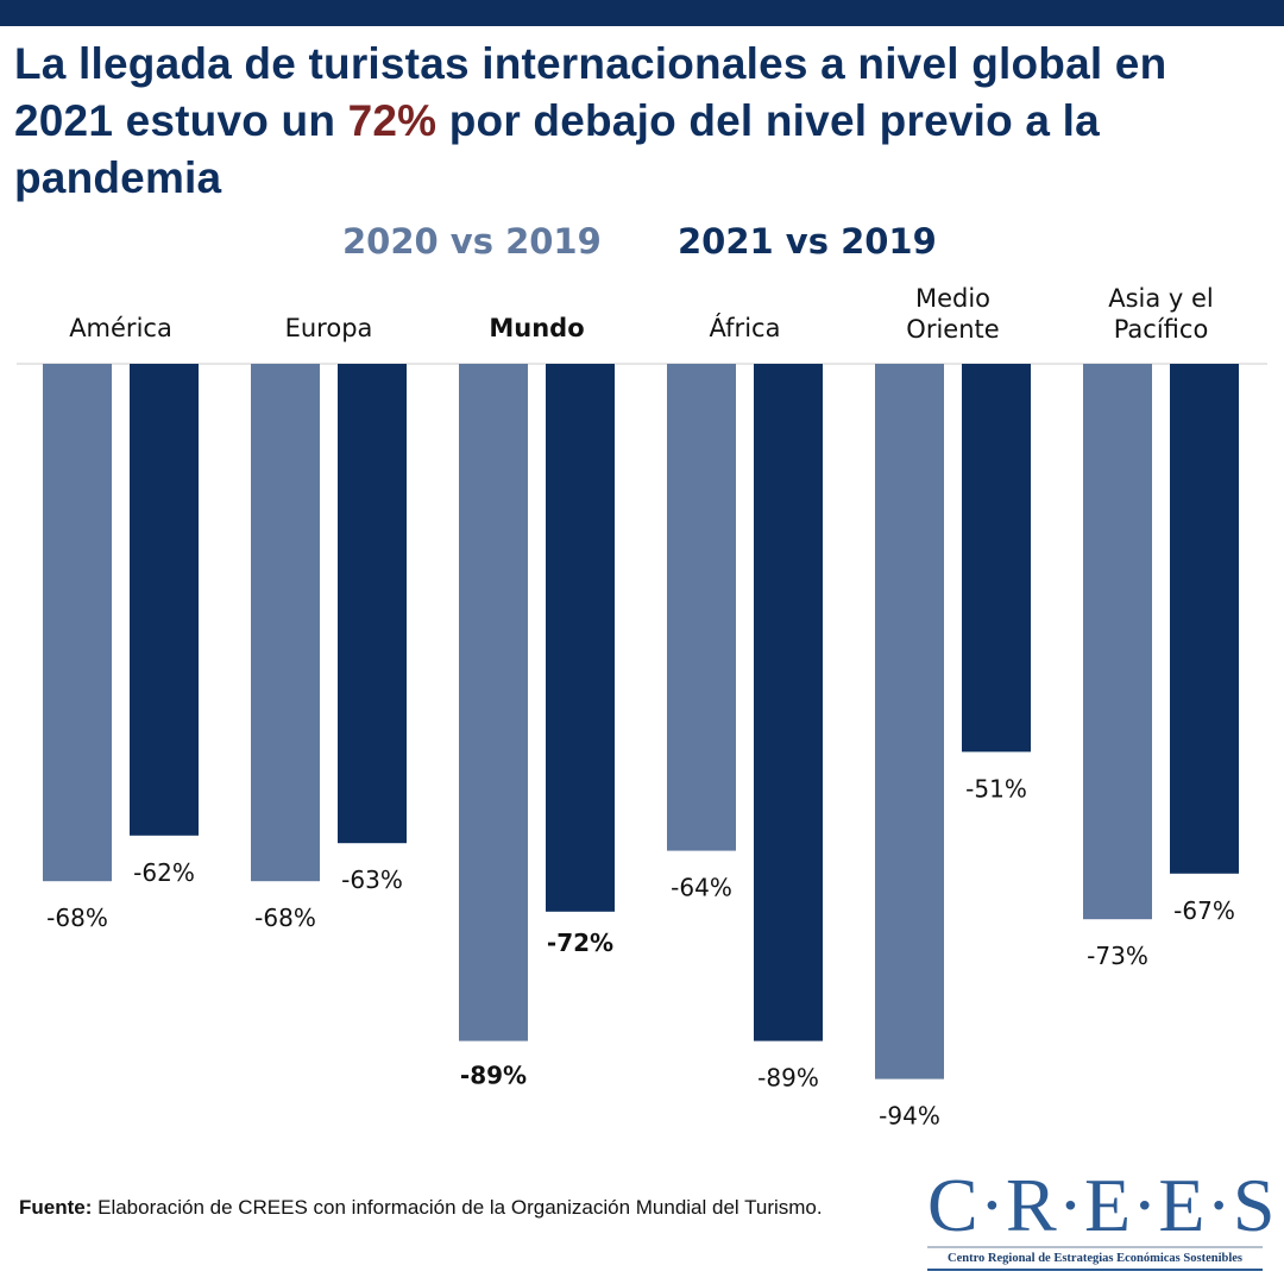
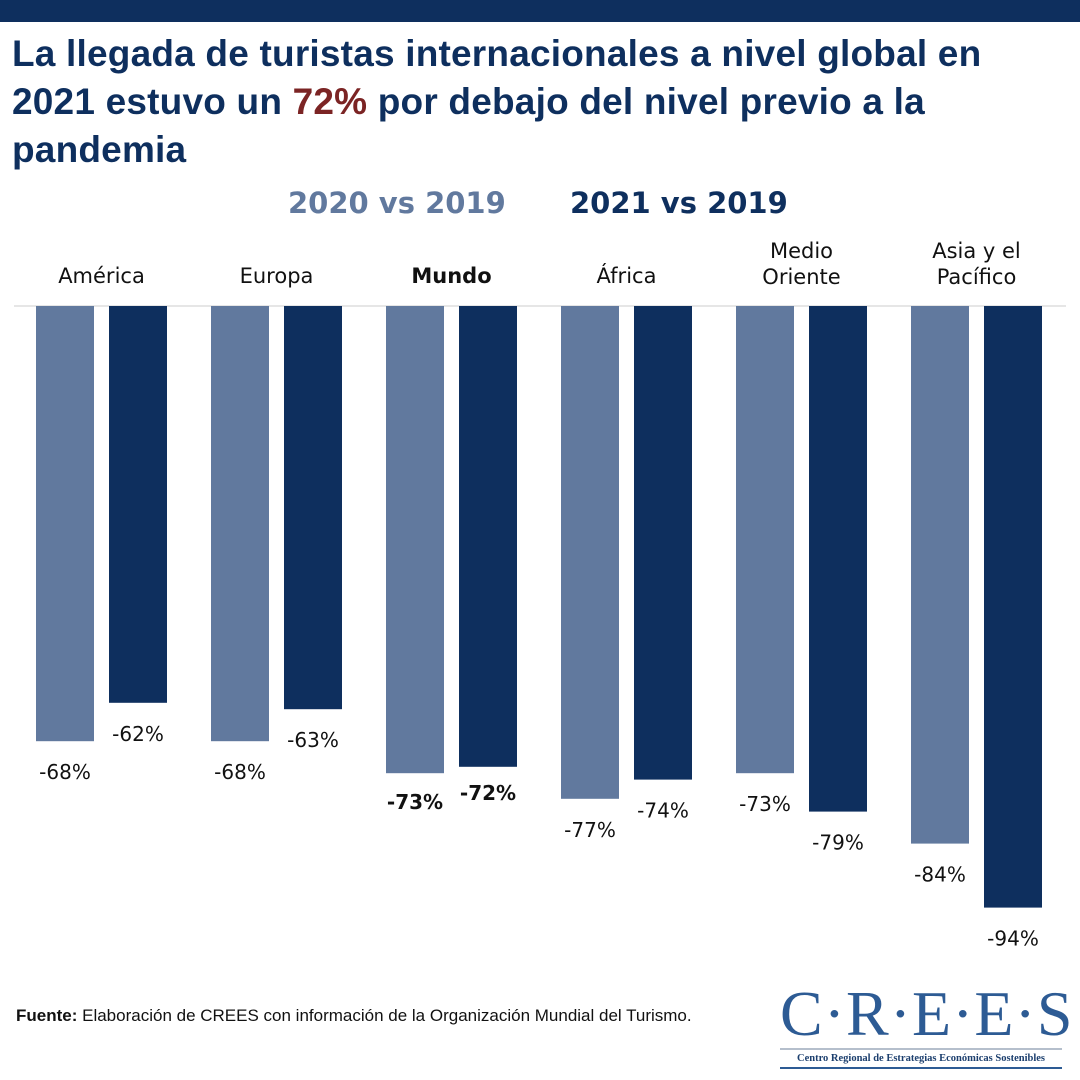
2020 vs 2019/Mundo: -89% -> -73%
2020 vs 2019/África: -64% -> -77%
2021 vs 2019/África: -89% -> -74%
2020 vs 2019/Medio Oriente: -94% -> -73%
2021 vs 2019/Medio Oriente: -51% -> -79%
2020 vs 2019/Asia y el Pacífico: -73% -> -84%
2021 vs 2019/Asia y el Pacífico: -67% -> -94%
